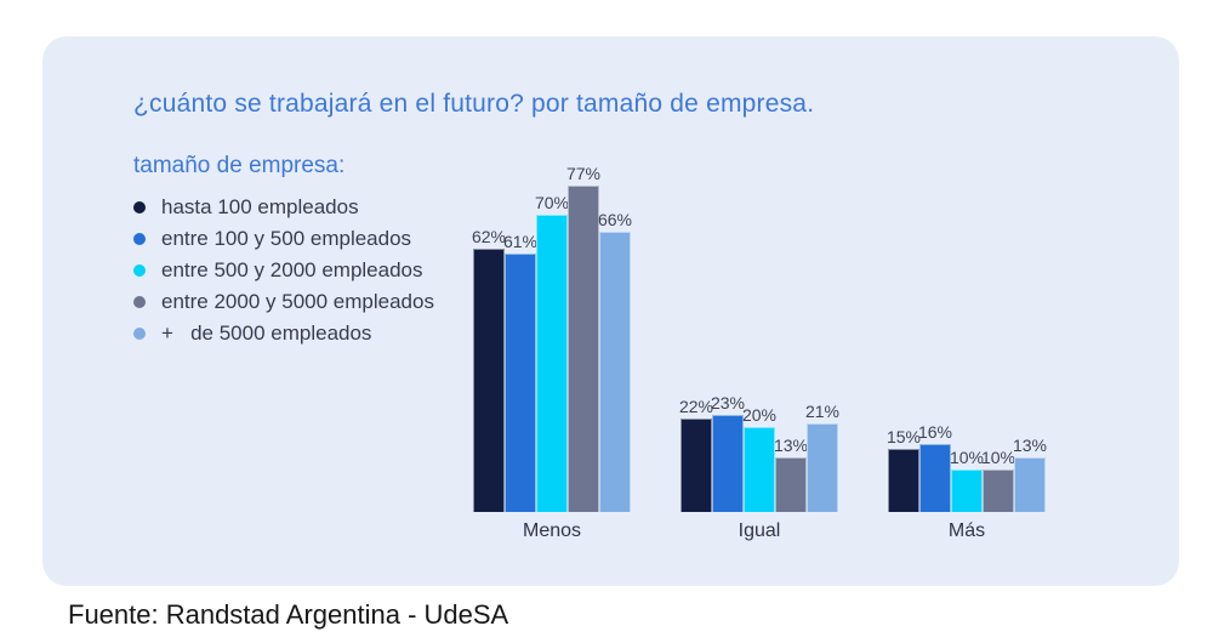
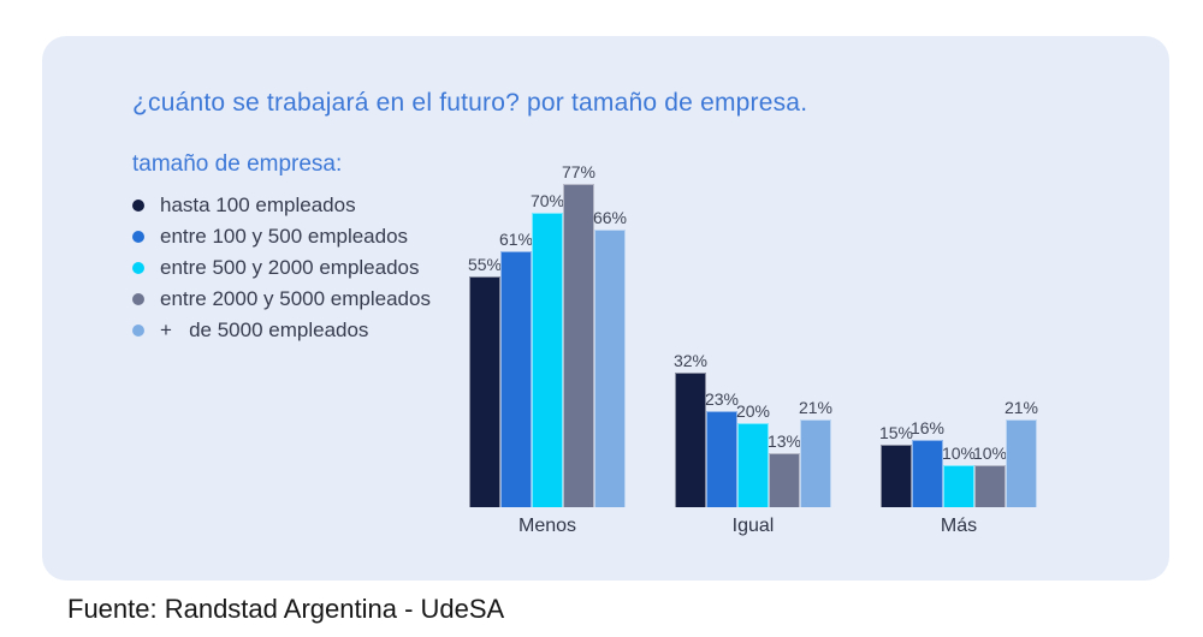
hasta 100 empleados/Menos: 62% -> 55%
hasta 100 empleados/Igual: 22% -> 32%
+ de 5000 empleados/Más: 13% -> 21%
